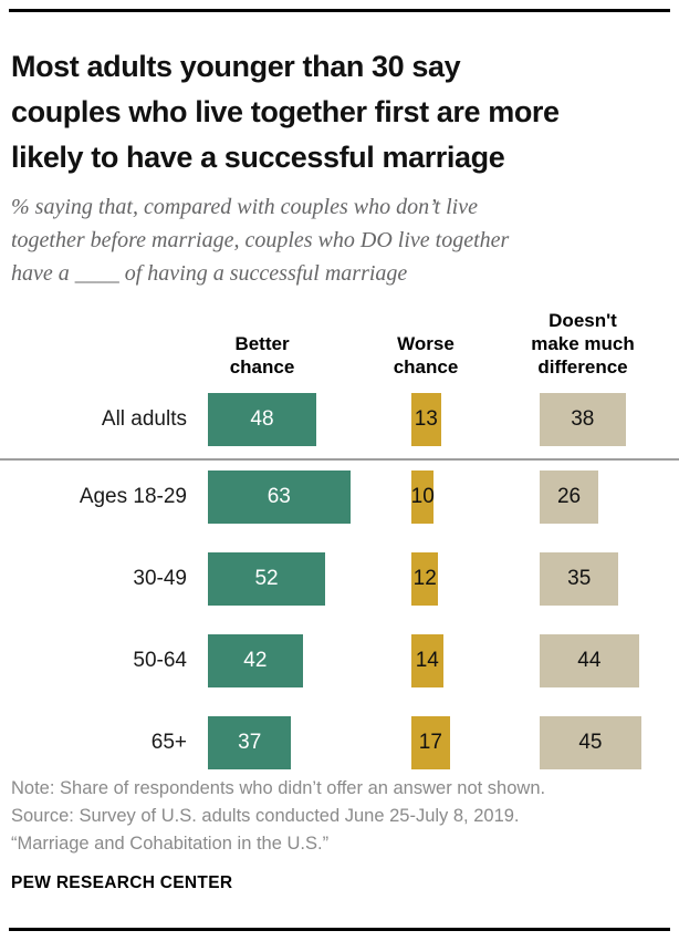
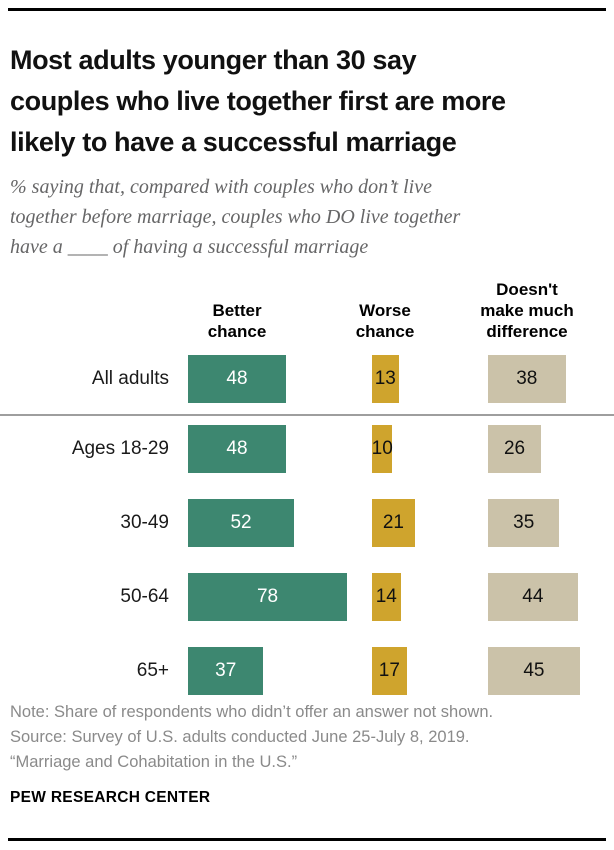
Better chance/Ages 18-29: 63 -> 48
Worse chance/30-49: 12 -> 21
Better chance/50-64: 42 -> 78
